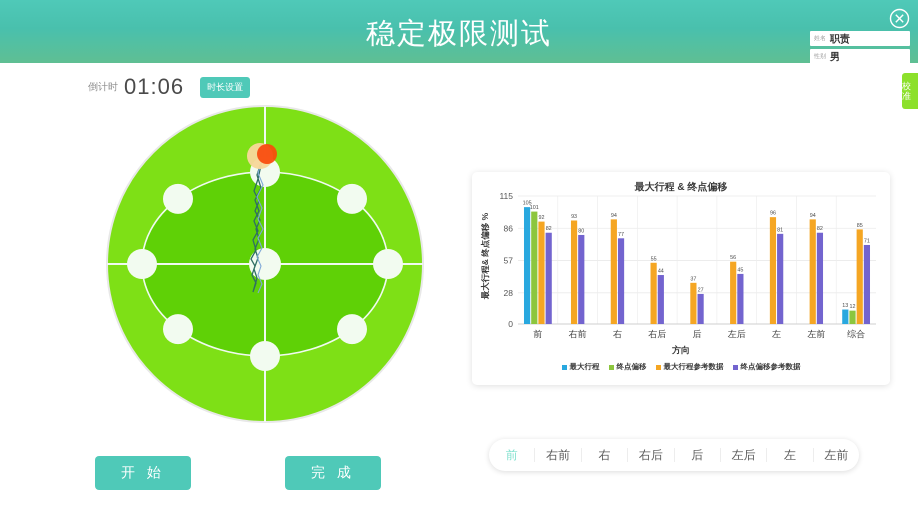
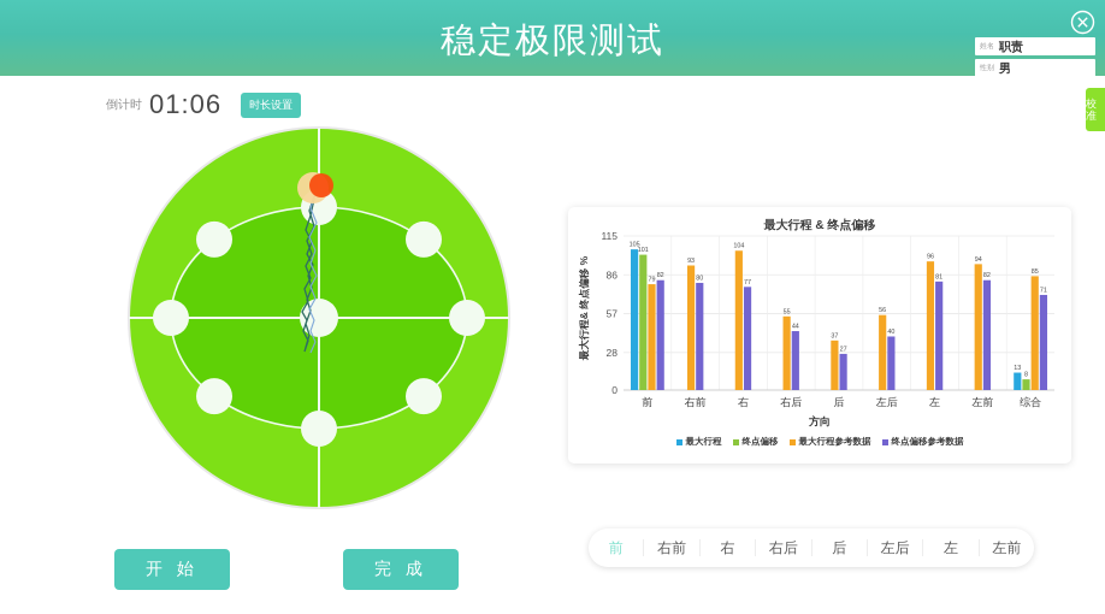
最大行程参考数据/前: 92 -> 79
最大行程参考数据/右: 94 -> 104
终点偏移参考数据/左后: 45 -> 40
终点偏移/综合: 12 -> 8
